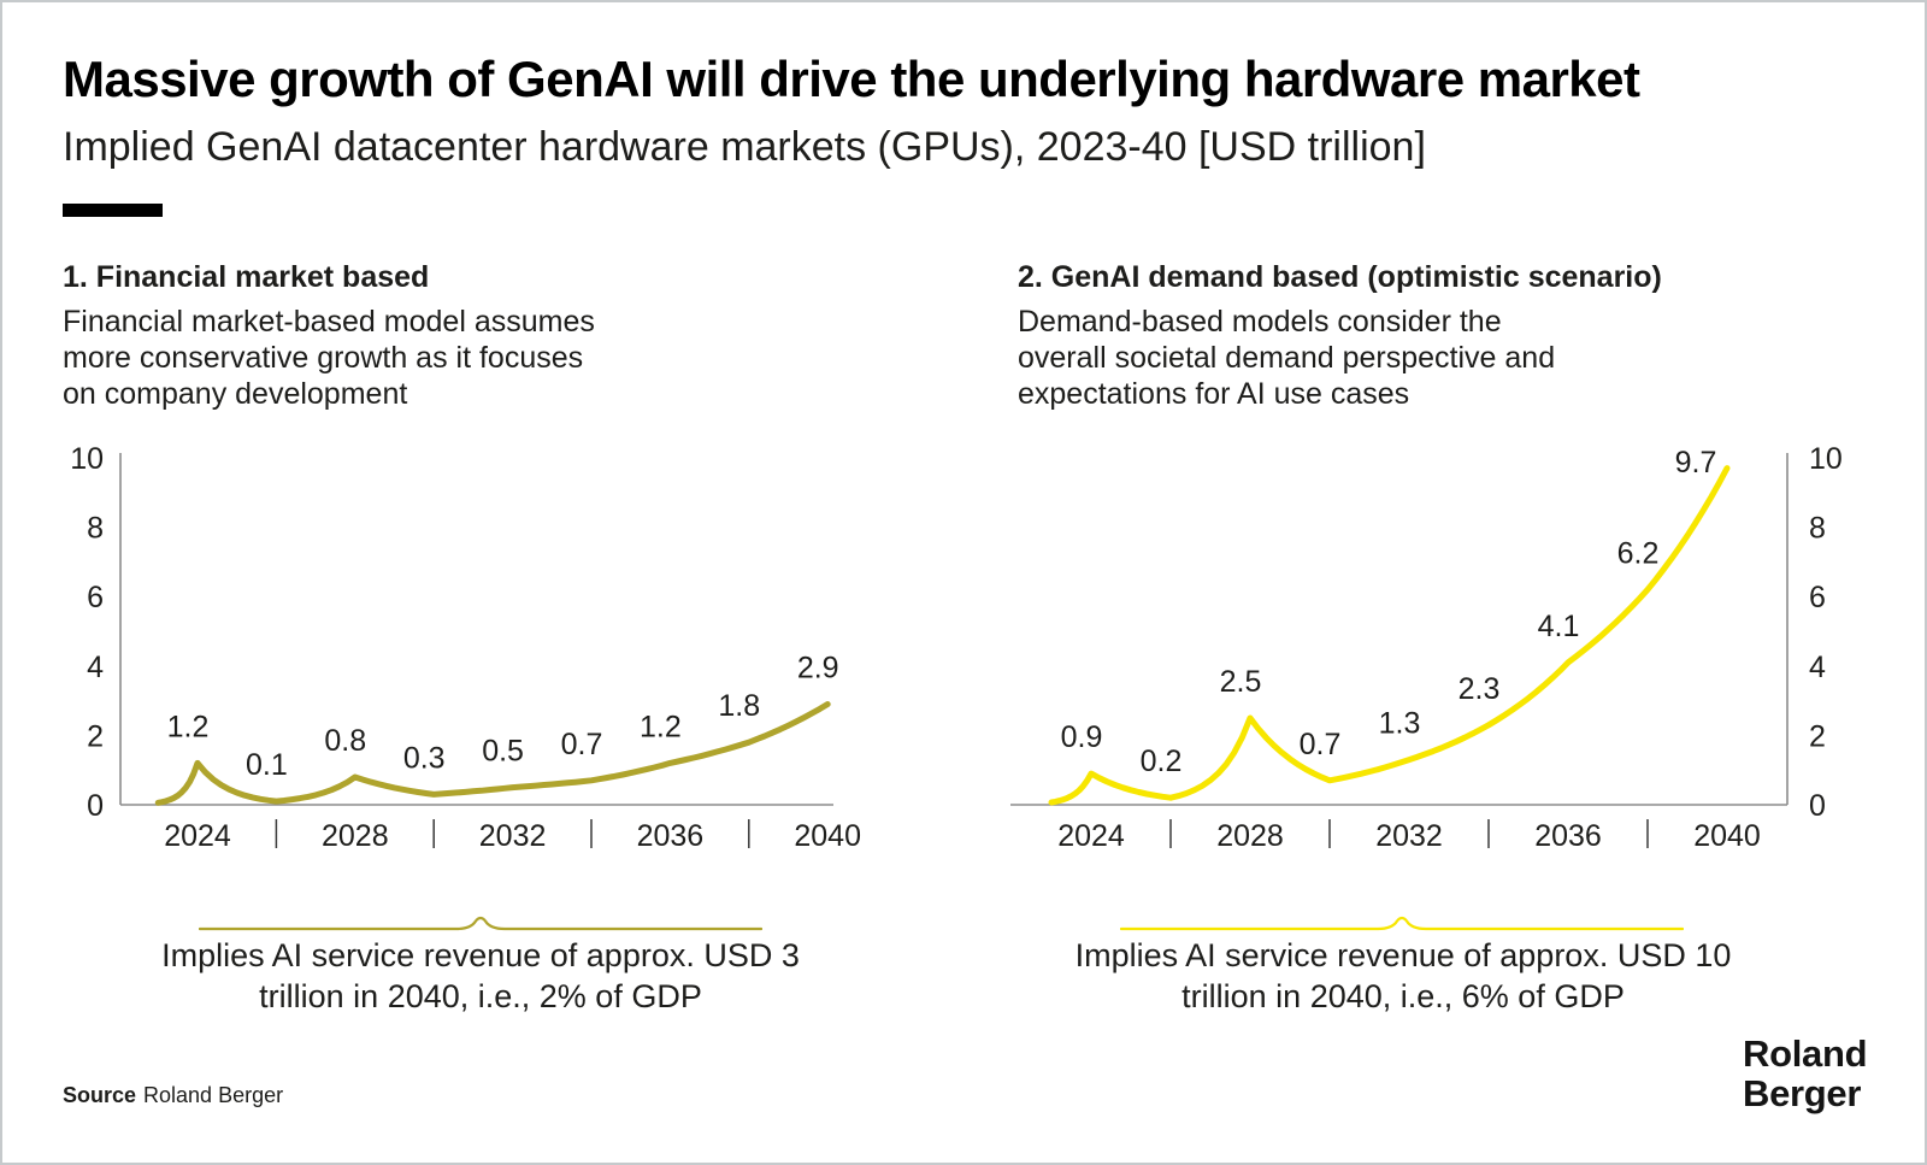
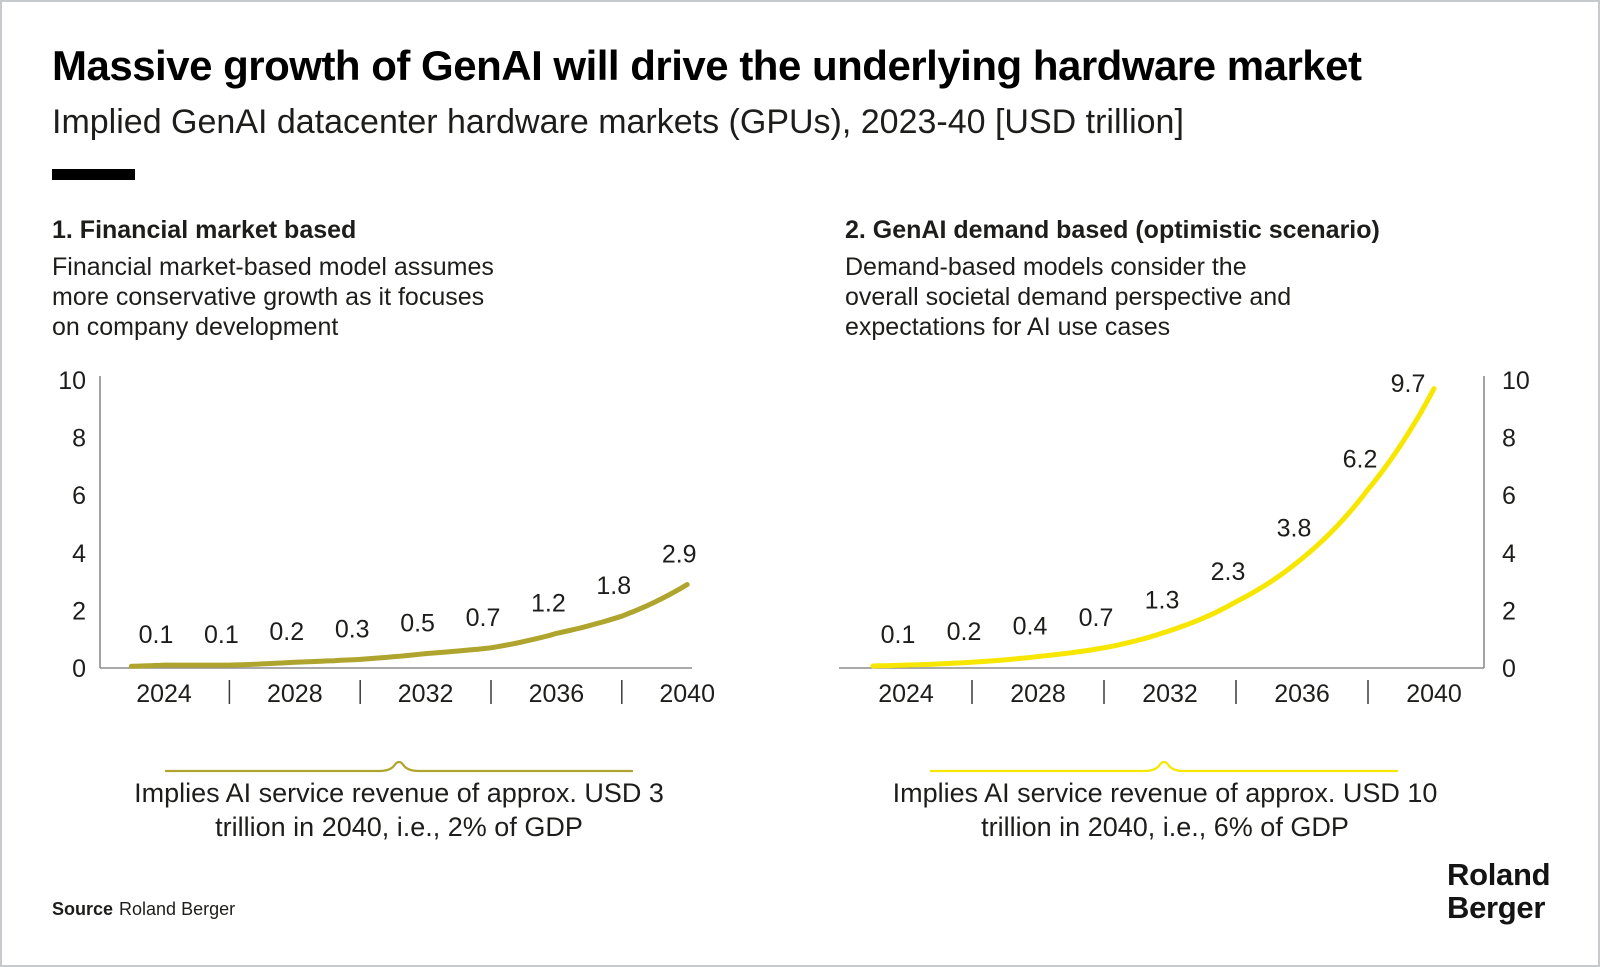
1. Financial market based/2024: 1.2 -> 0.1
1. Financial market based/2028: 0.8 -> 0.2
2. GenAI demand based (optimistic scenario)/2024: 0.9 -> 0.1
2. GenAI demand based (optimistic scenario)/2028: 2.5 -> 0.4
2. GenAI demand based (optimistic scenario)/2036: 4.1 -> 3.8
